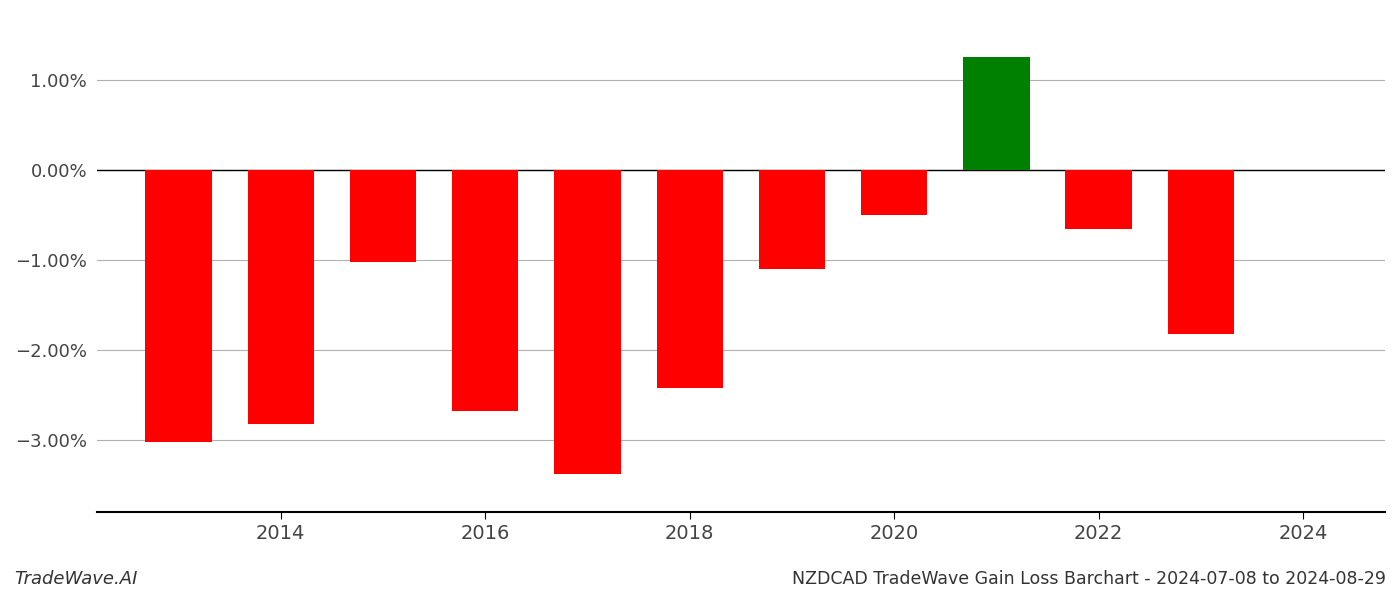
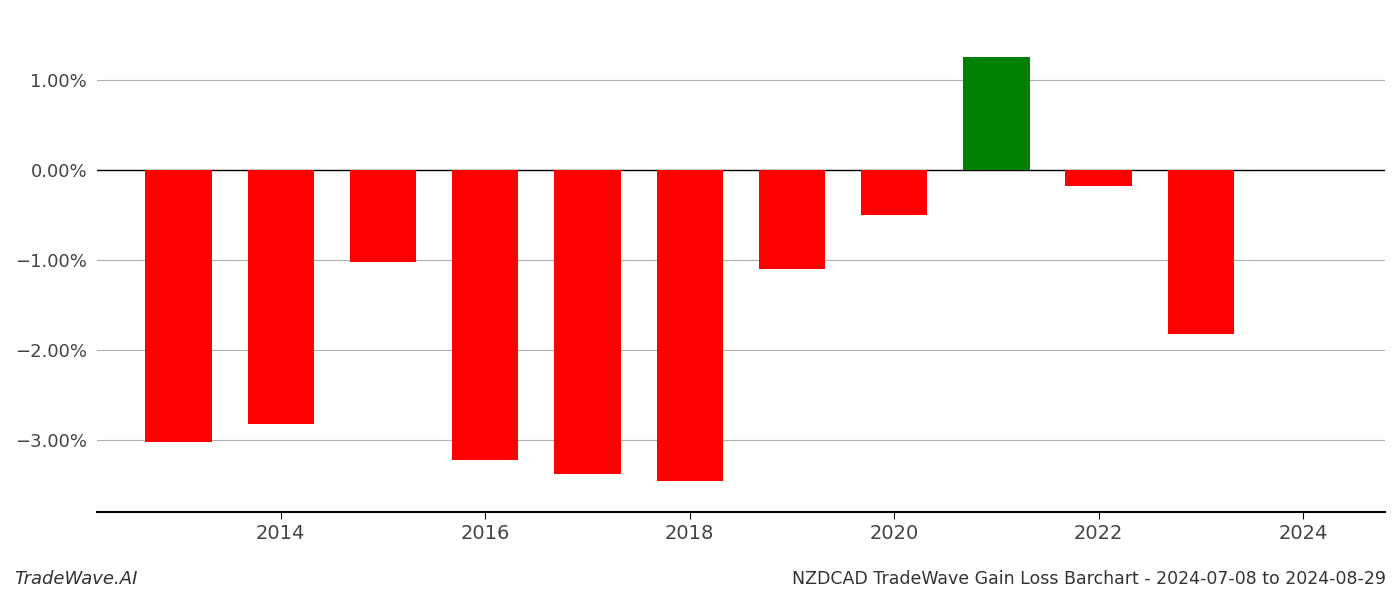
2016: -2.68% -> -3.22%
2018: -2.42% -> -3.45%
2022: -0.66% -> -0.18%
